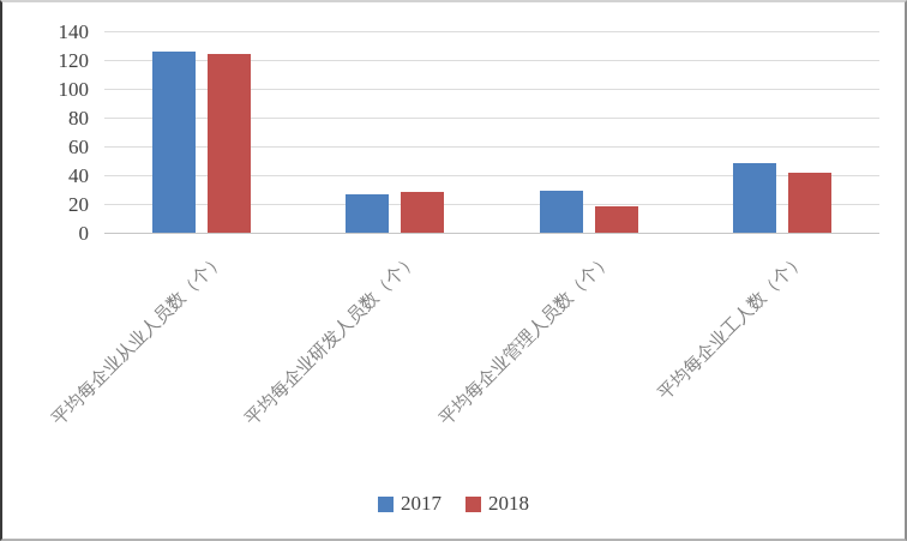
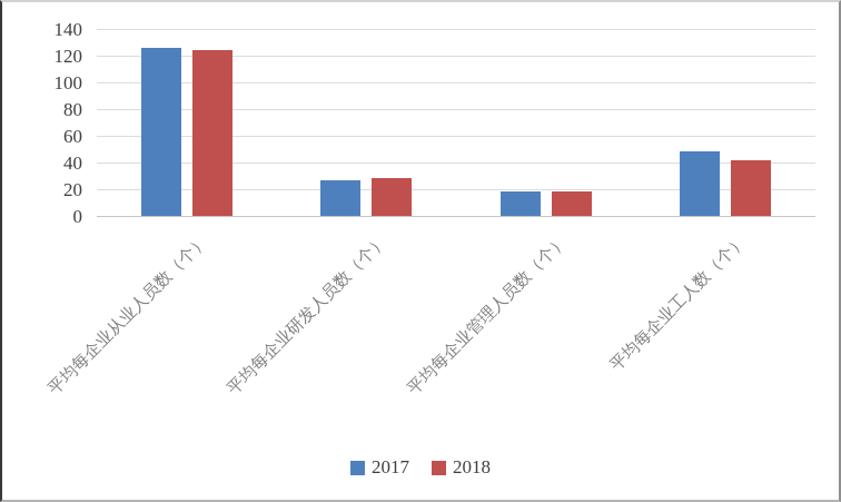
2017/平均每企业管理人员数（个）: 29 -> 18
